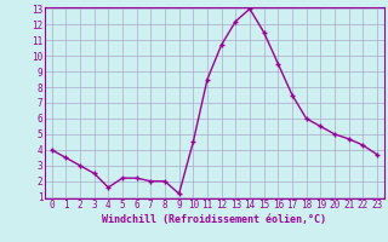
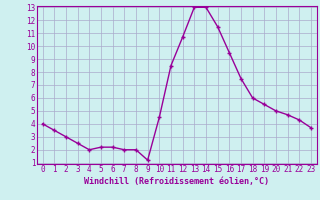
4: 1.6 -> 2.0
13: 12.2 -> 13.0
